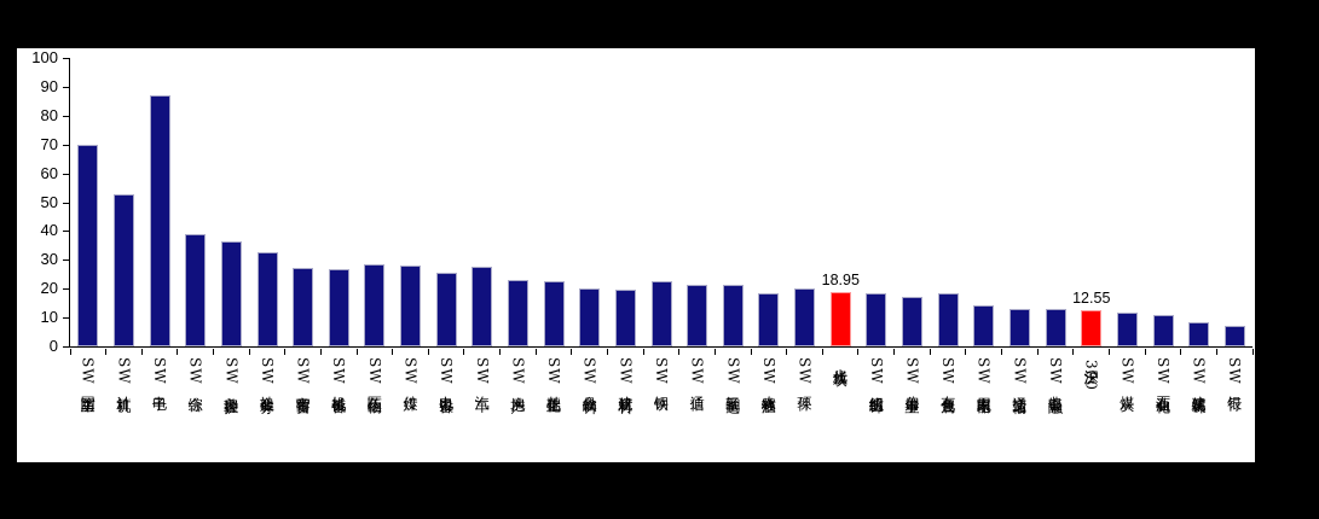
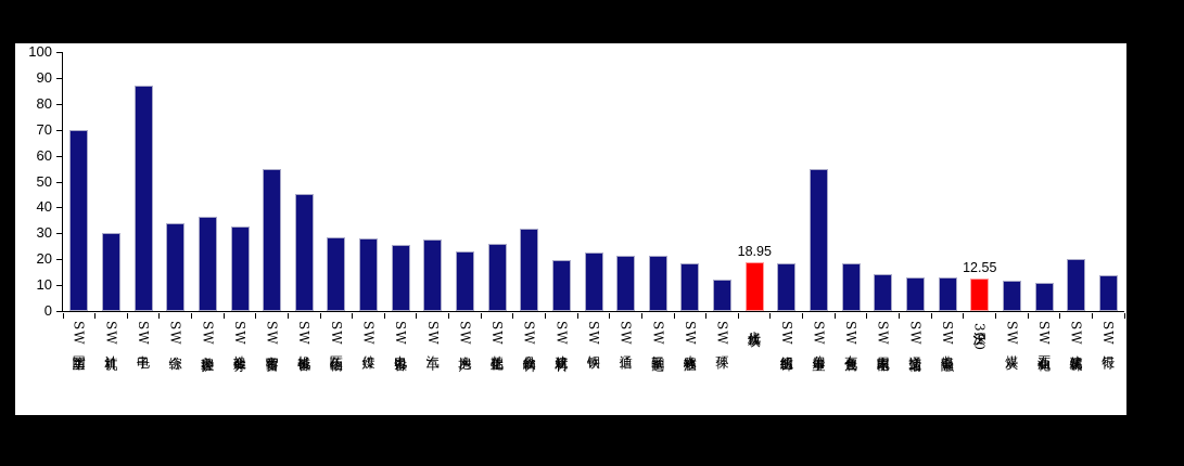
SW计算机: 53 -> 30
SW综合: 39 -> 34
SW商贸零售: 27 -> 55
SW机械设备: 27 -> 45
SW基础化工: 22 -> 26
SW食品饮料: 20 -> 32
SW环保: 20 -> 12
SW公用事业: 17 -> 55
SW建筑装饰: 8 -> 20
SW银行: 7 -> 14
